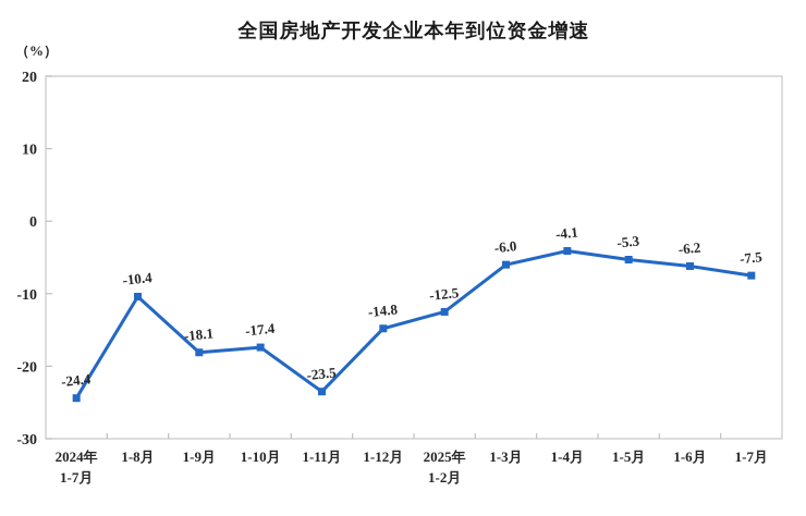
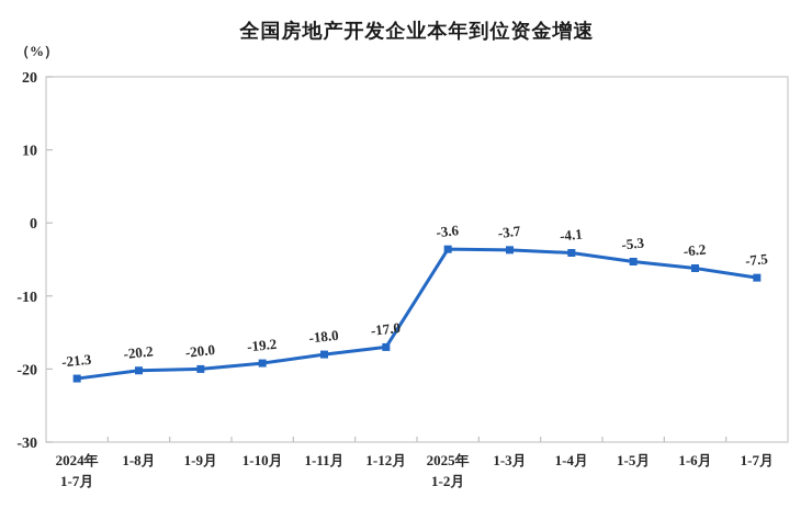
2024年 1-7月: -24.4 -> -21.3
1-8月: -10.4 -> -20.2
1-9月: -18.1 -> -20.0
1-10月: -17.4 -> -19.2
1-11月: -23.5 -> -18.0
1-12月: -14.8 -> -17.0
2025年 1-2月: -12.5 -> -3.6
1-3月: -6.0 -> -3.7
